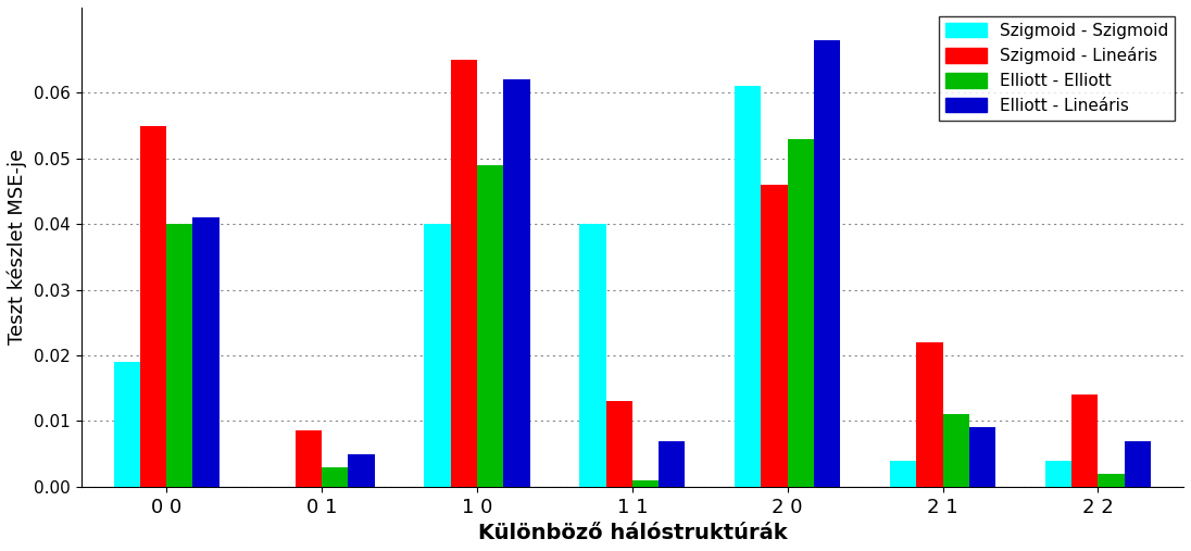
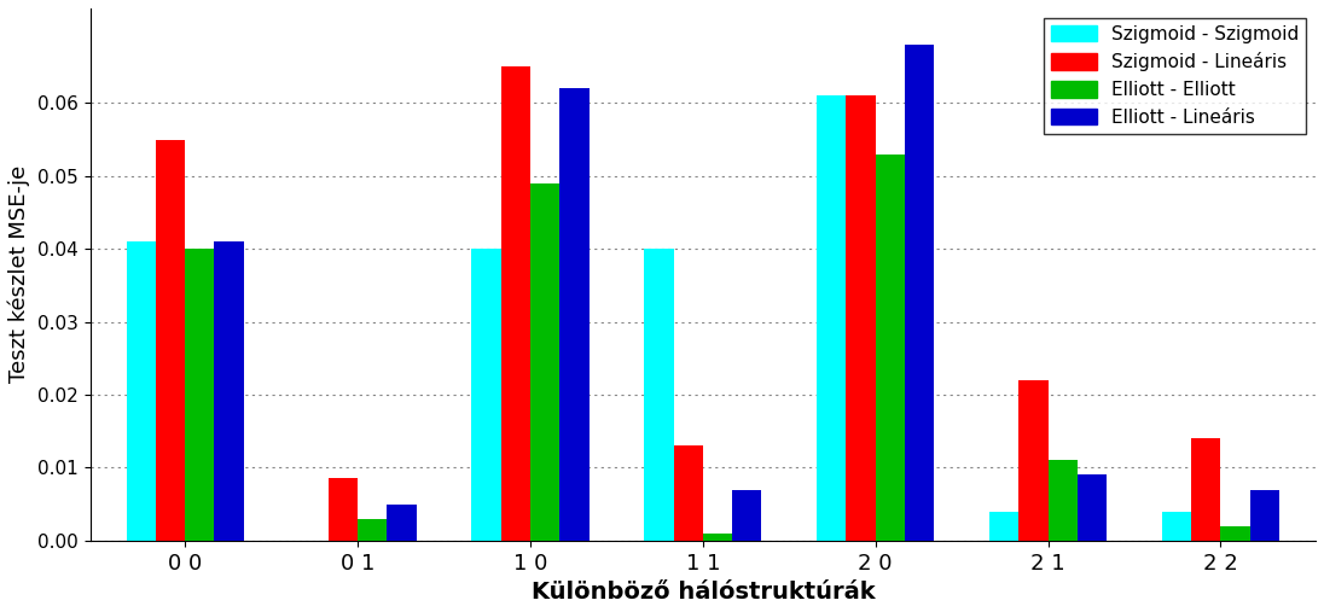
Szigmoid - Szigmoid/0 0: 0.019 -> 0.041
Szigmoid - Lineáris/2 0: 0.0460 -> 0.0610
